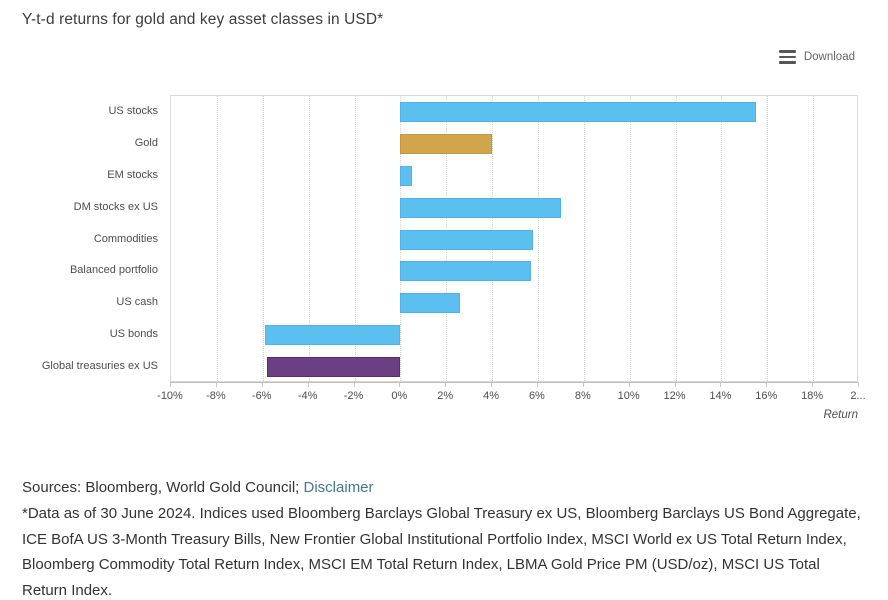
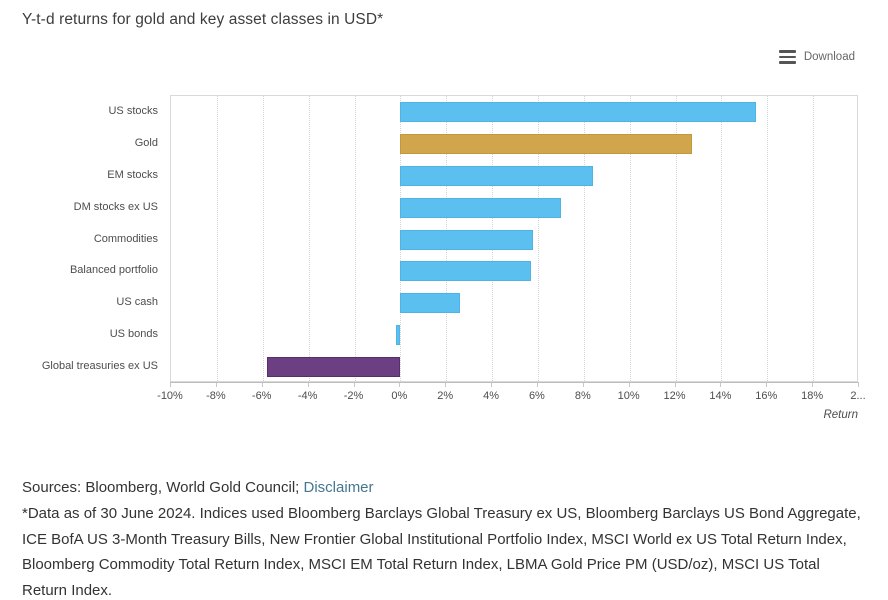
Gold: 4.0% -> 12.7%
EM stocks: 0.5% -> 8.4%
US bonds: -5.9% -> -0.2%
